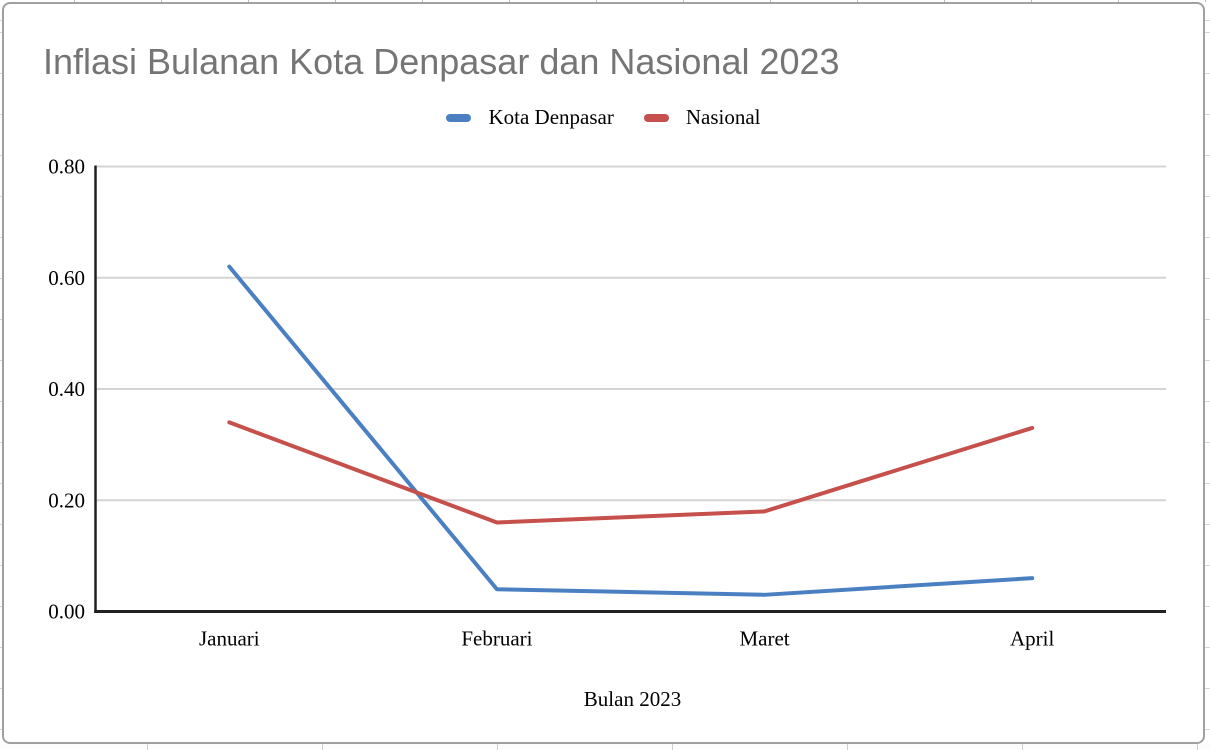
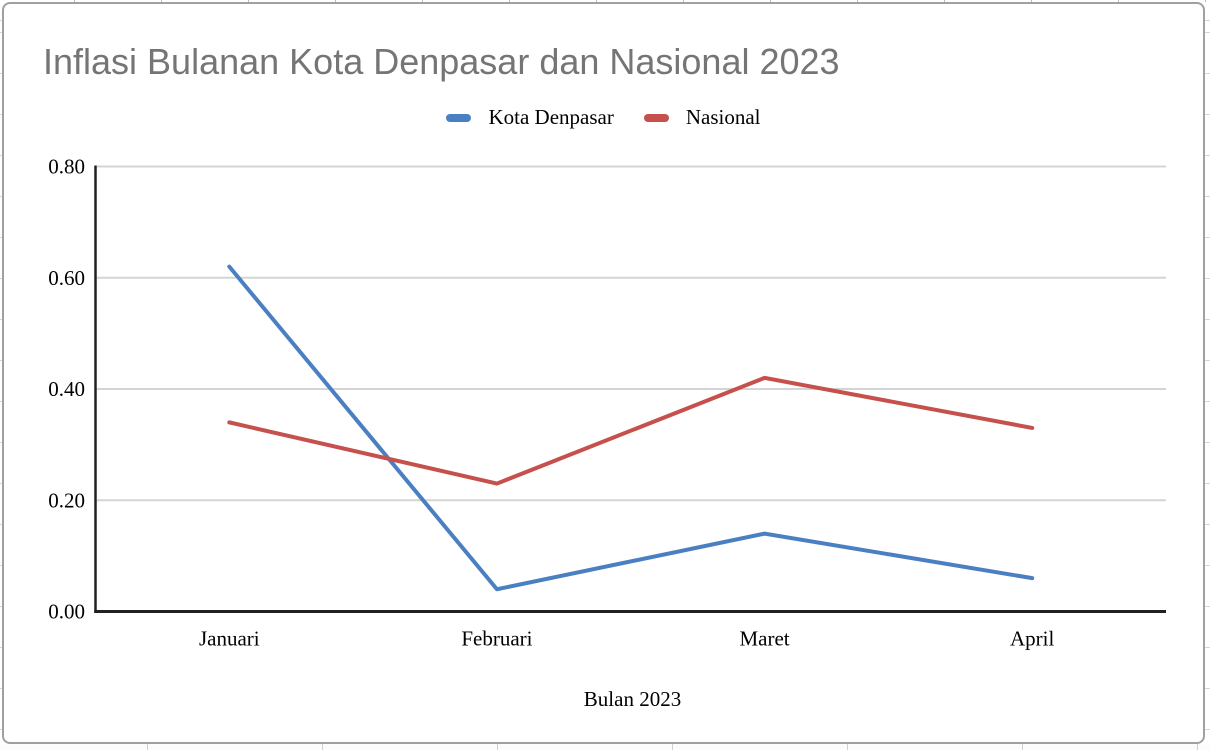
Nasional/Februari: 0.16 -> 0.23
Kota Denpasar/Maret: 0.03 -> 0.14
Nasional/Maret: 0.18 -> 0.42
